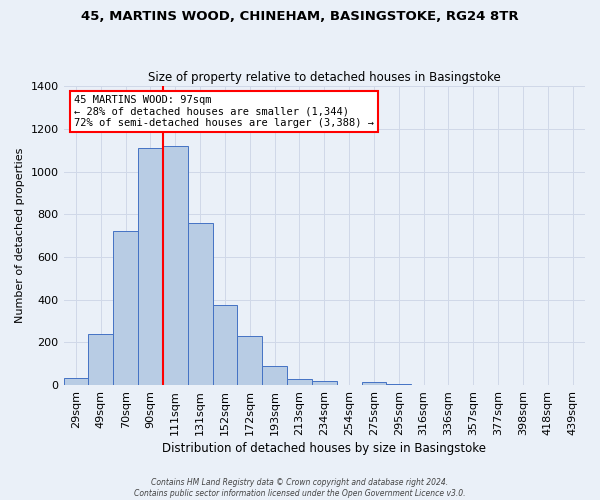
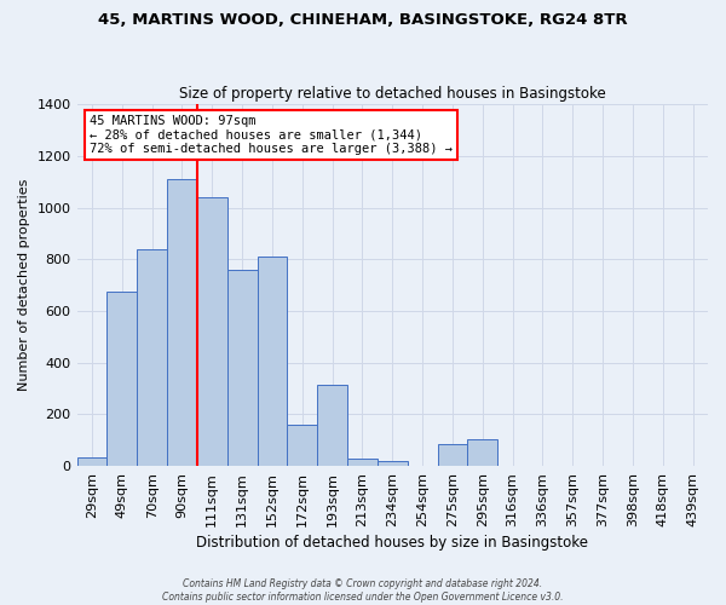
49sqm: 240 -> 675
70sqm: 720 -> 840
111sqm: 1120 -> 1040
152sqm: 375 -> 810
172sqm: 230 -> 160
193sqm: 90 -> 315
275sqm: 15 -> 85
295sqm: 5 -> 105
